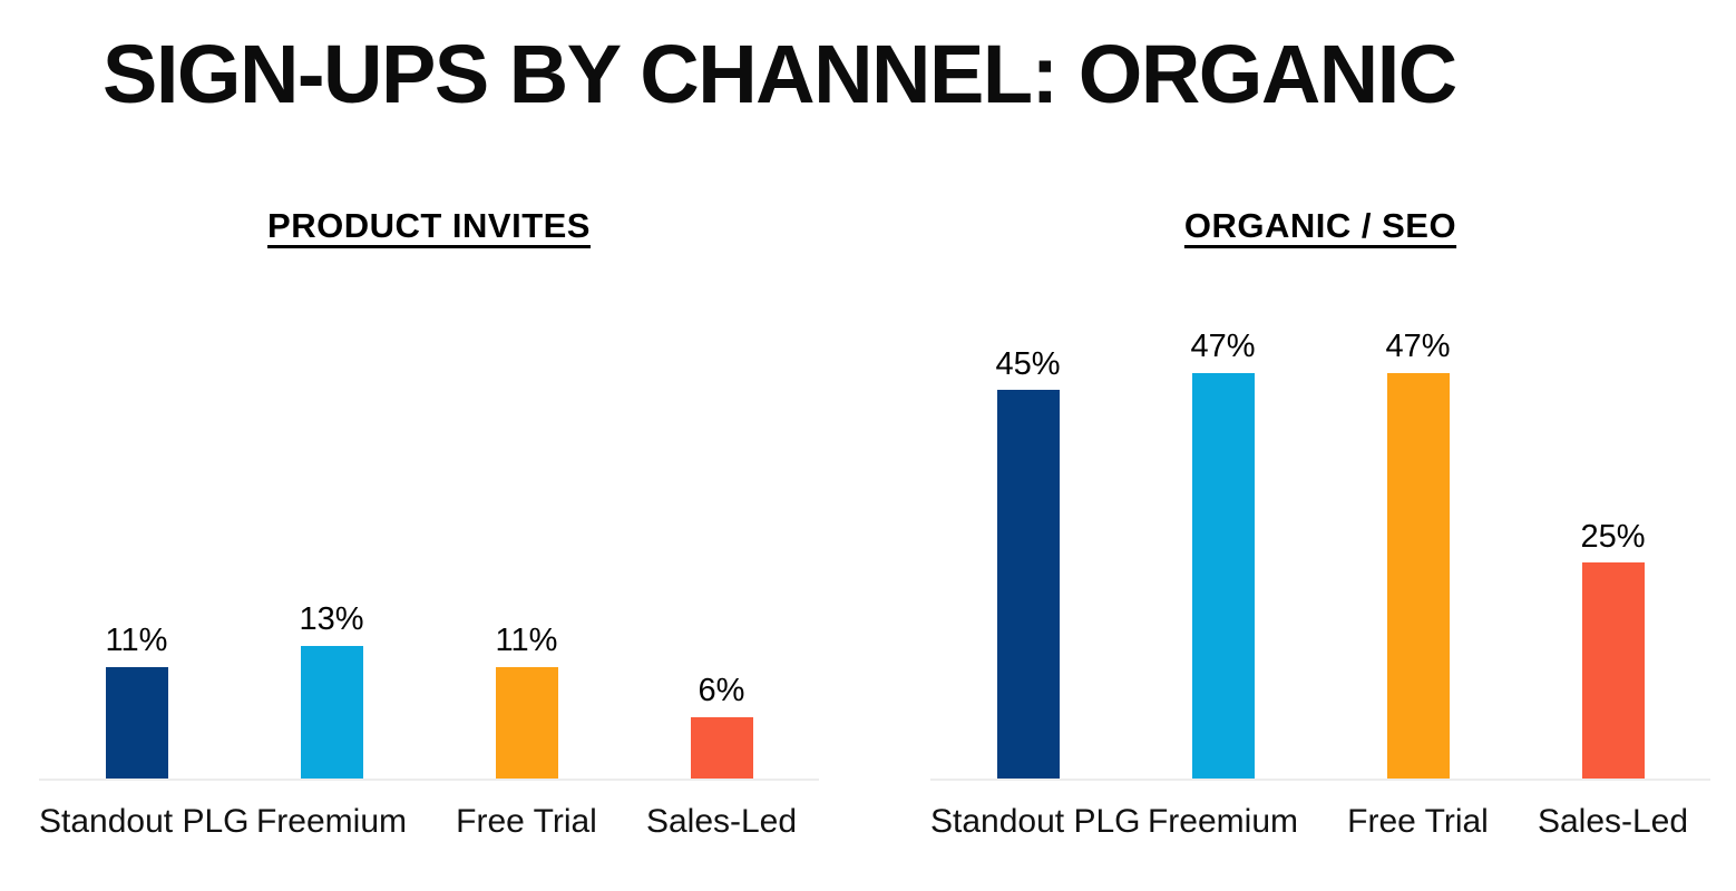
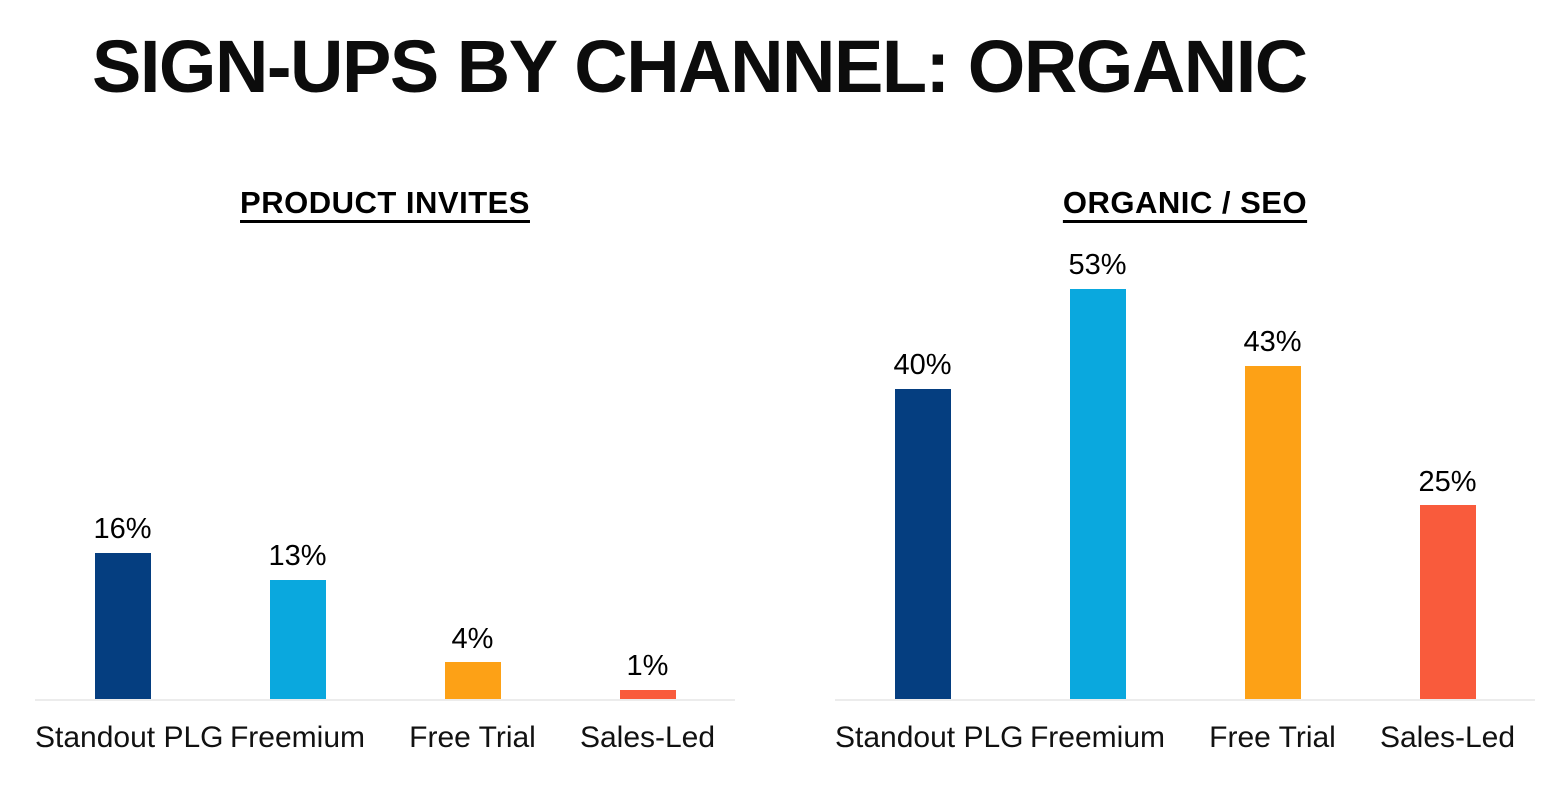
PRODUCT INVITES/Standout PLG: 11% -> 16%
PRODUCT INVITES/Free Trial: 11% -> 4%
PRODUCT INVITES/Sales-Led: 6% -> 1%
ORGANIC / SEO/Standout PLG: 45% -> 40%
ORGANIC / SEO/Freemium: 47% -> 53%
ORGANIC / SEO/Free Trial: 47% -> 43%
